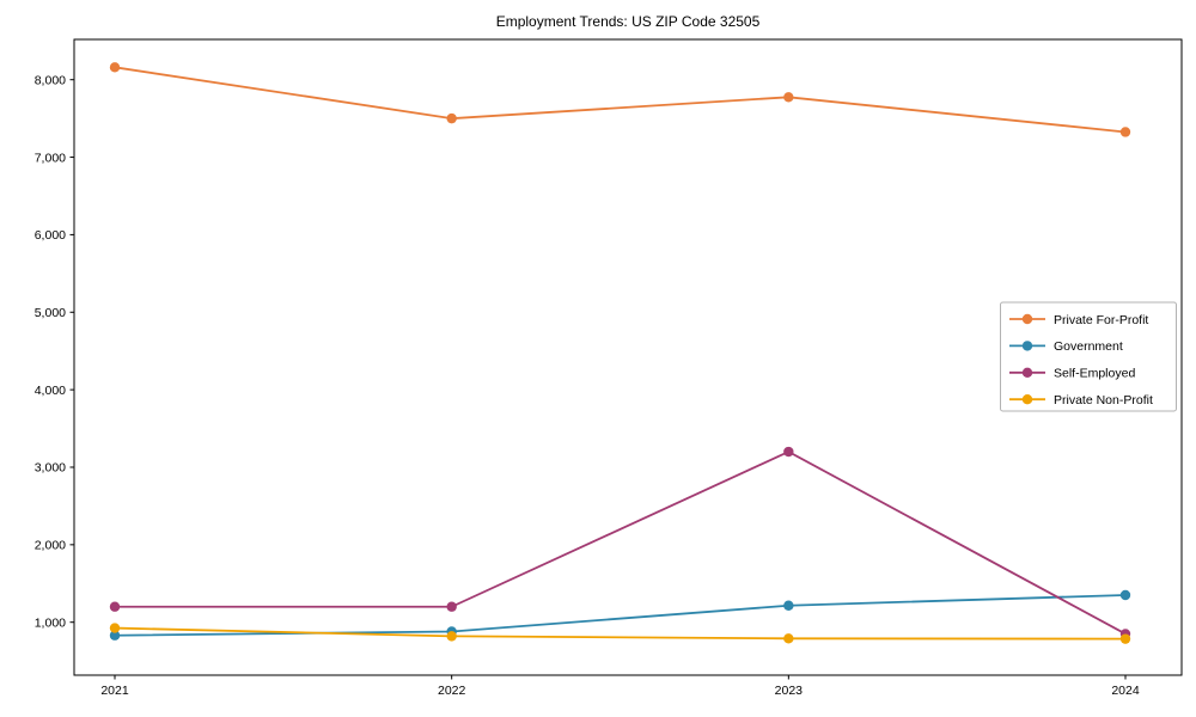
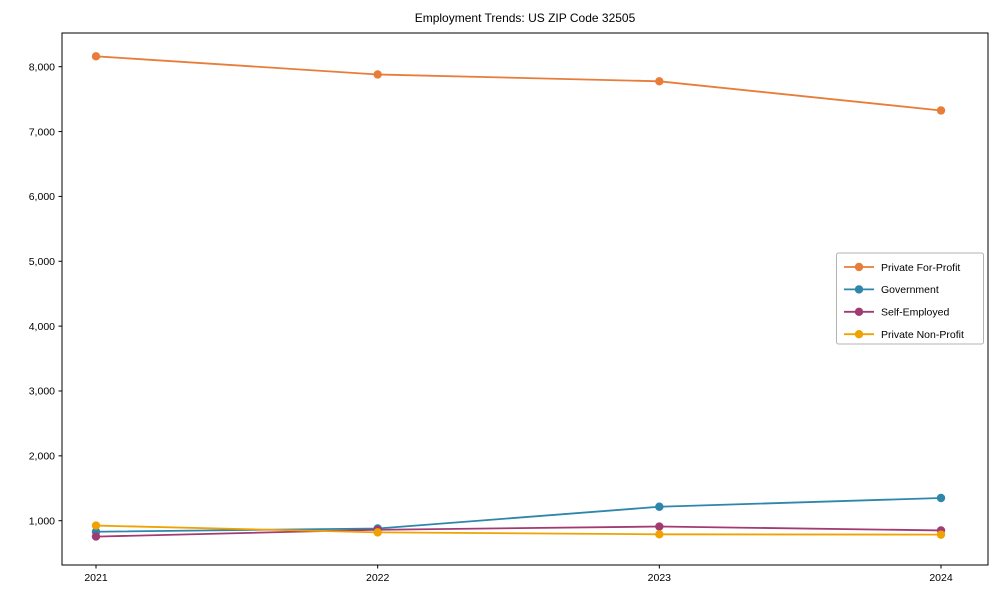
Self-Employed/2021: 1200 -> 800
Private For-Profit/2022: 7500 -> 7900
Self-Employed/2022: 1200 -> 900
Self-Employed/2023: 3200 -> 900
